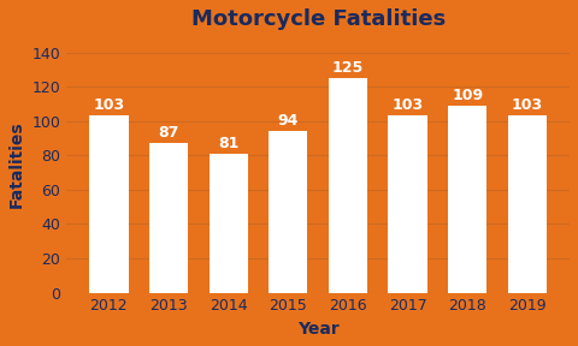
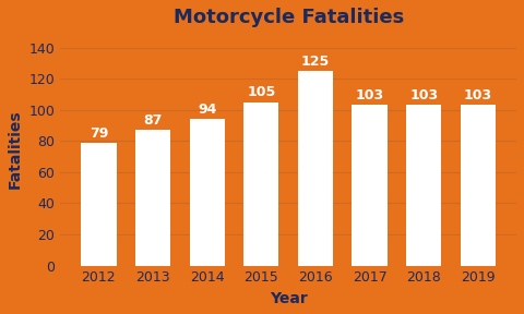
2012: 103 -> 79
2014: 81 -> 94
2015: 94 -> 105
2018: 109 -> 103
